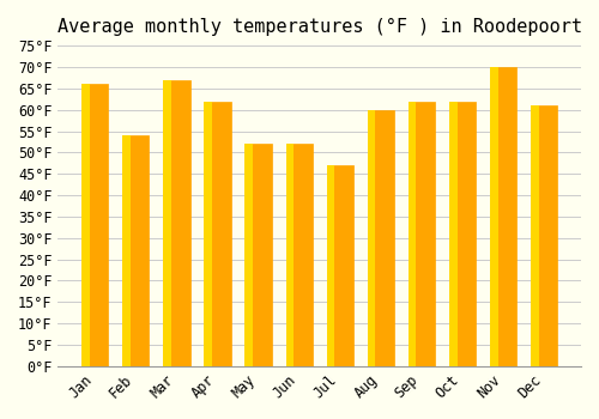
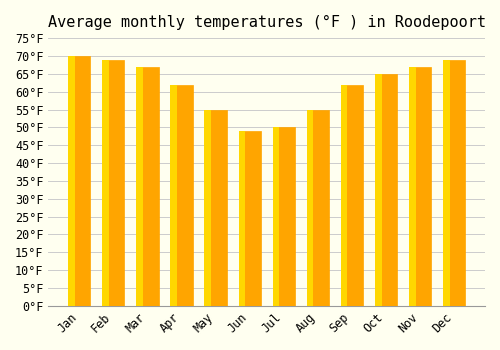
Jan: 66°F -> 70°F
Feb: 54°F -> 69°F
May: 52°F -> 55°F
Jun: 52°F -> 49°F
Jul: 47°F -> 50°F
Aug: 60°F -> 55°F
Oct: 62°F -> 65°F
Nov: 70°F -> 67°F
Dec: 61°F -> 69°F
